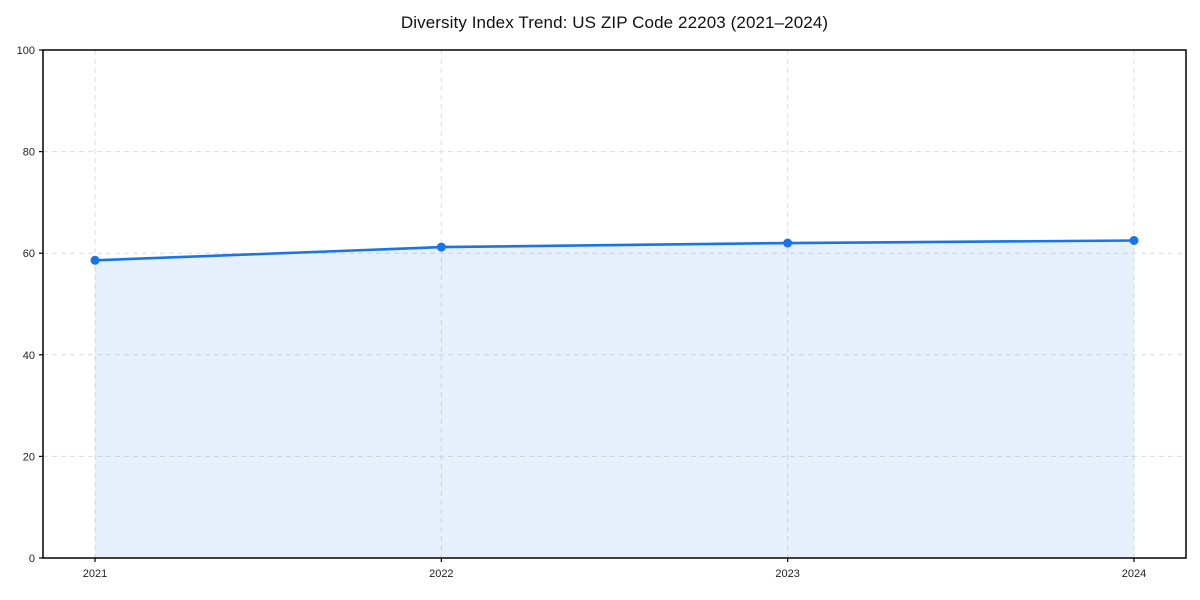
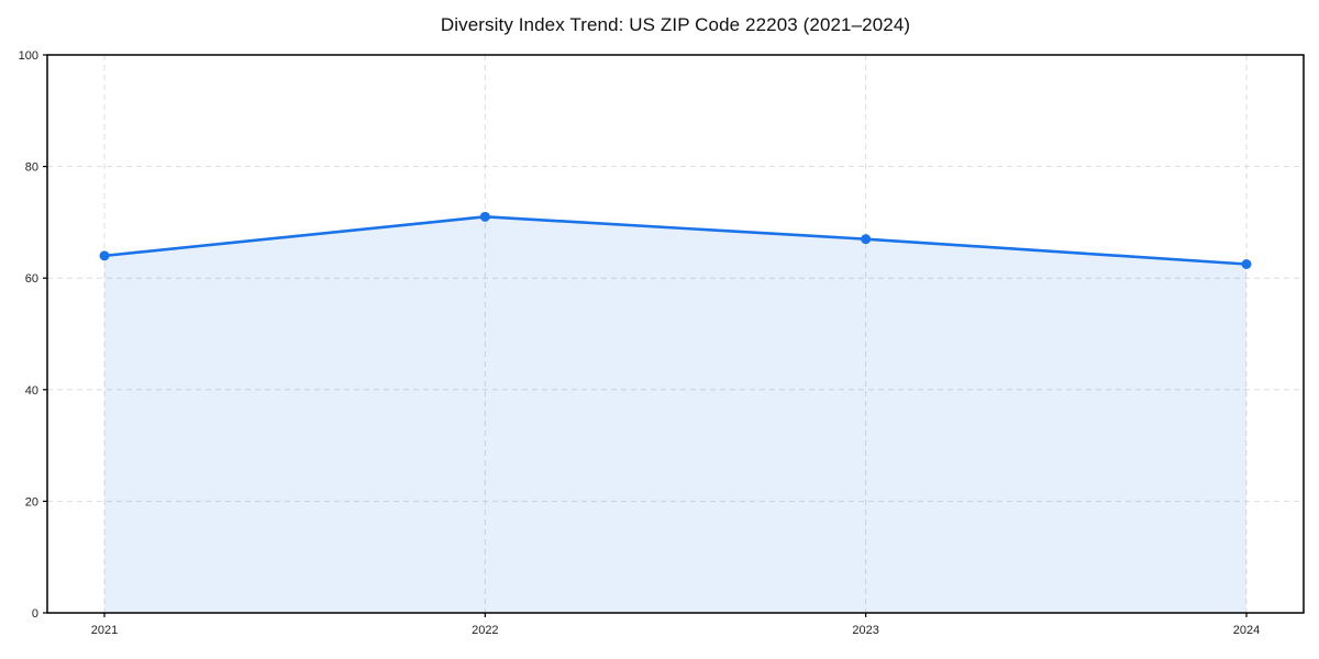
2021: 59 -> 64
2022: 61 -> 71
2023: 62 -> 67
